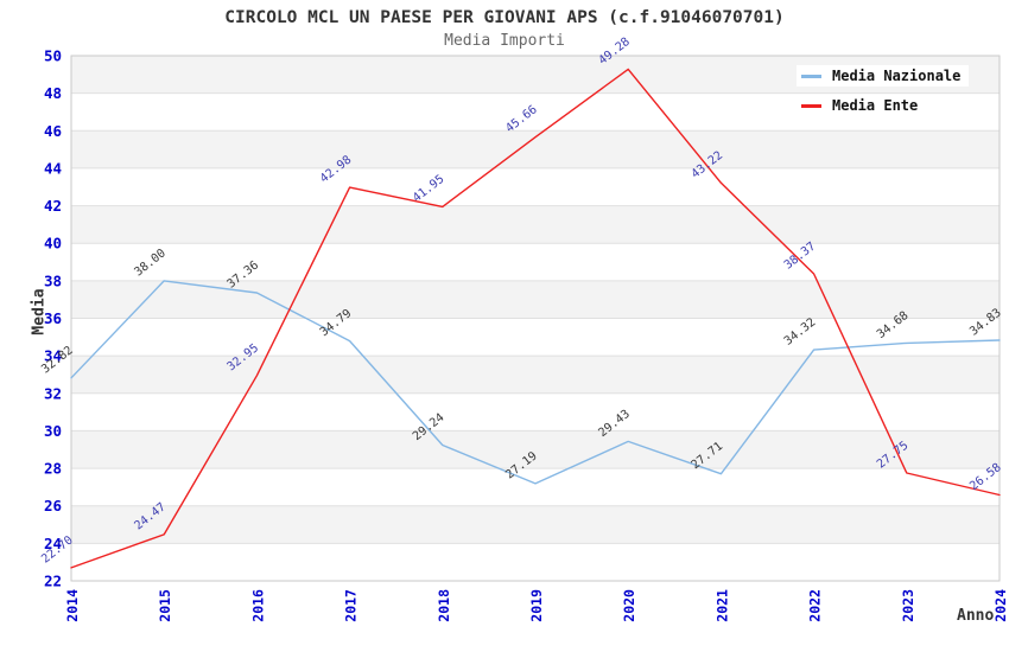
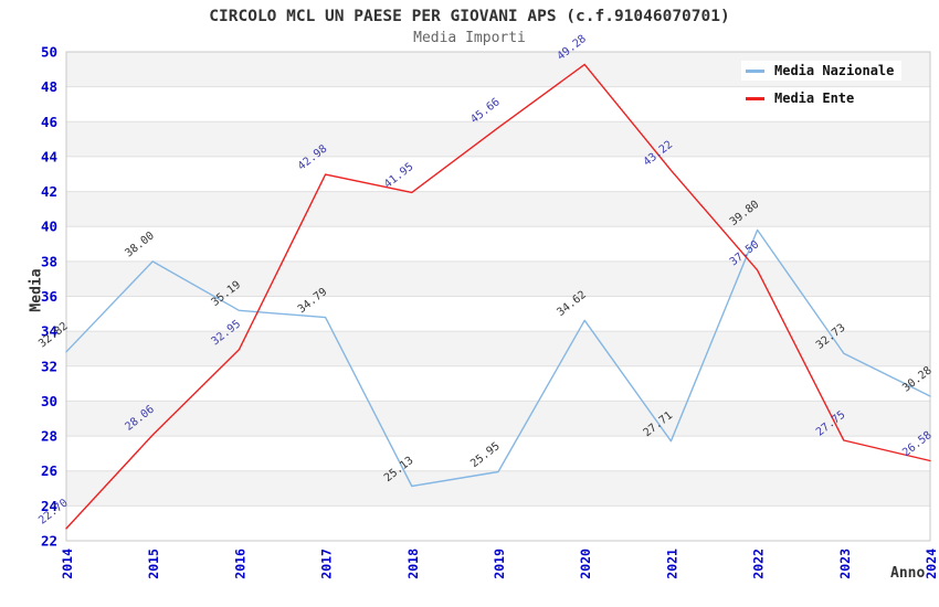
Media Ente/2015: 24.47 -> 28.06
Media Nazionale/2016: 37.36 -> 35.19
Media Nazionale/2018: 29.24 -> 25.13
Media Nazionale/2019: 27.19 -> 25.95
Media Nazionale/2020: 29.43 -> 34.62
Media Nazionale/2022: 34.32 -> 39.80
Media Ente/2022: 38.37 -> 37.50
Media Nazionale/2023: 34.68 -> 32.73
Media Nazionale/2024: 34.83 -> 30.28
